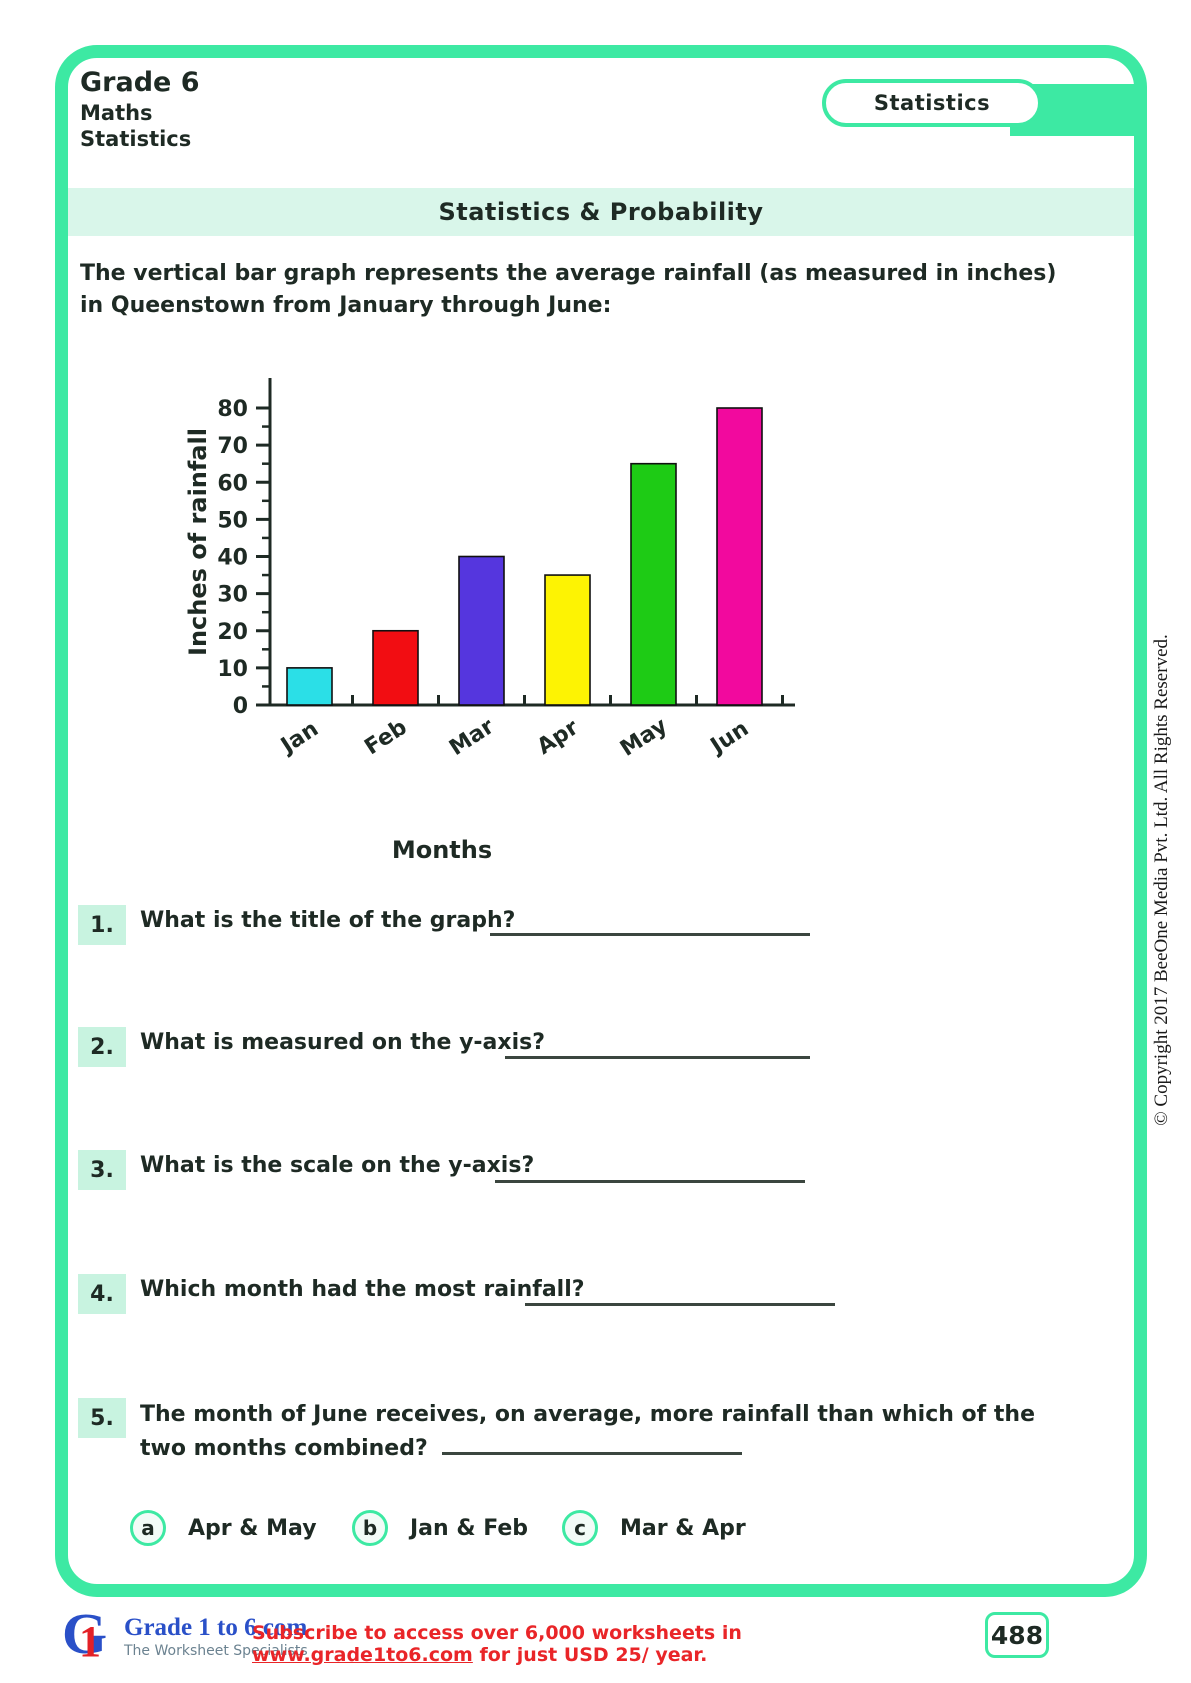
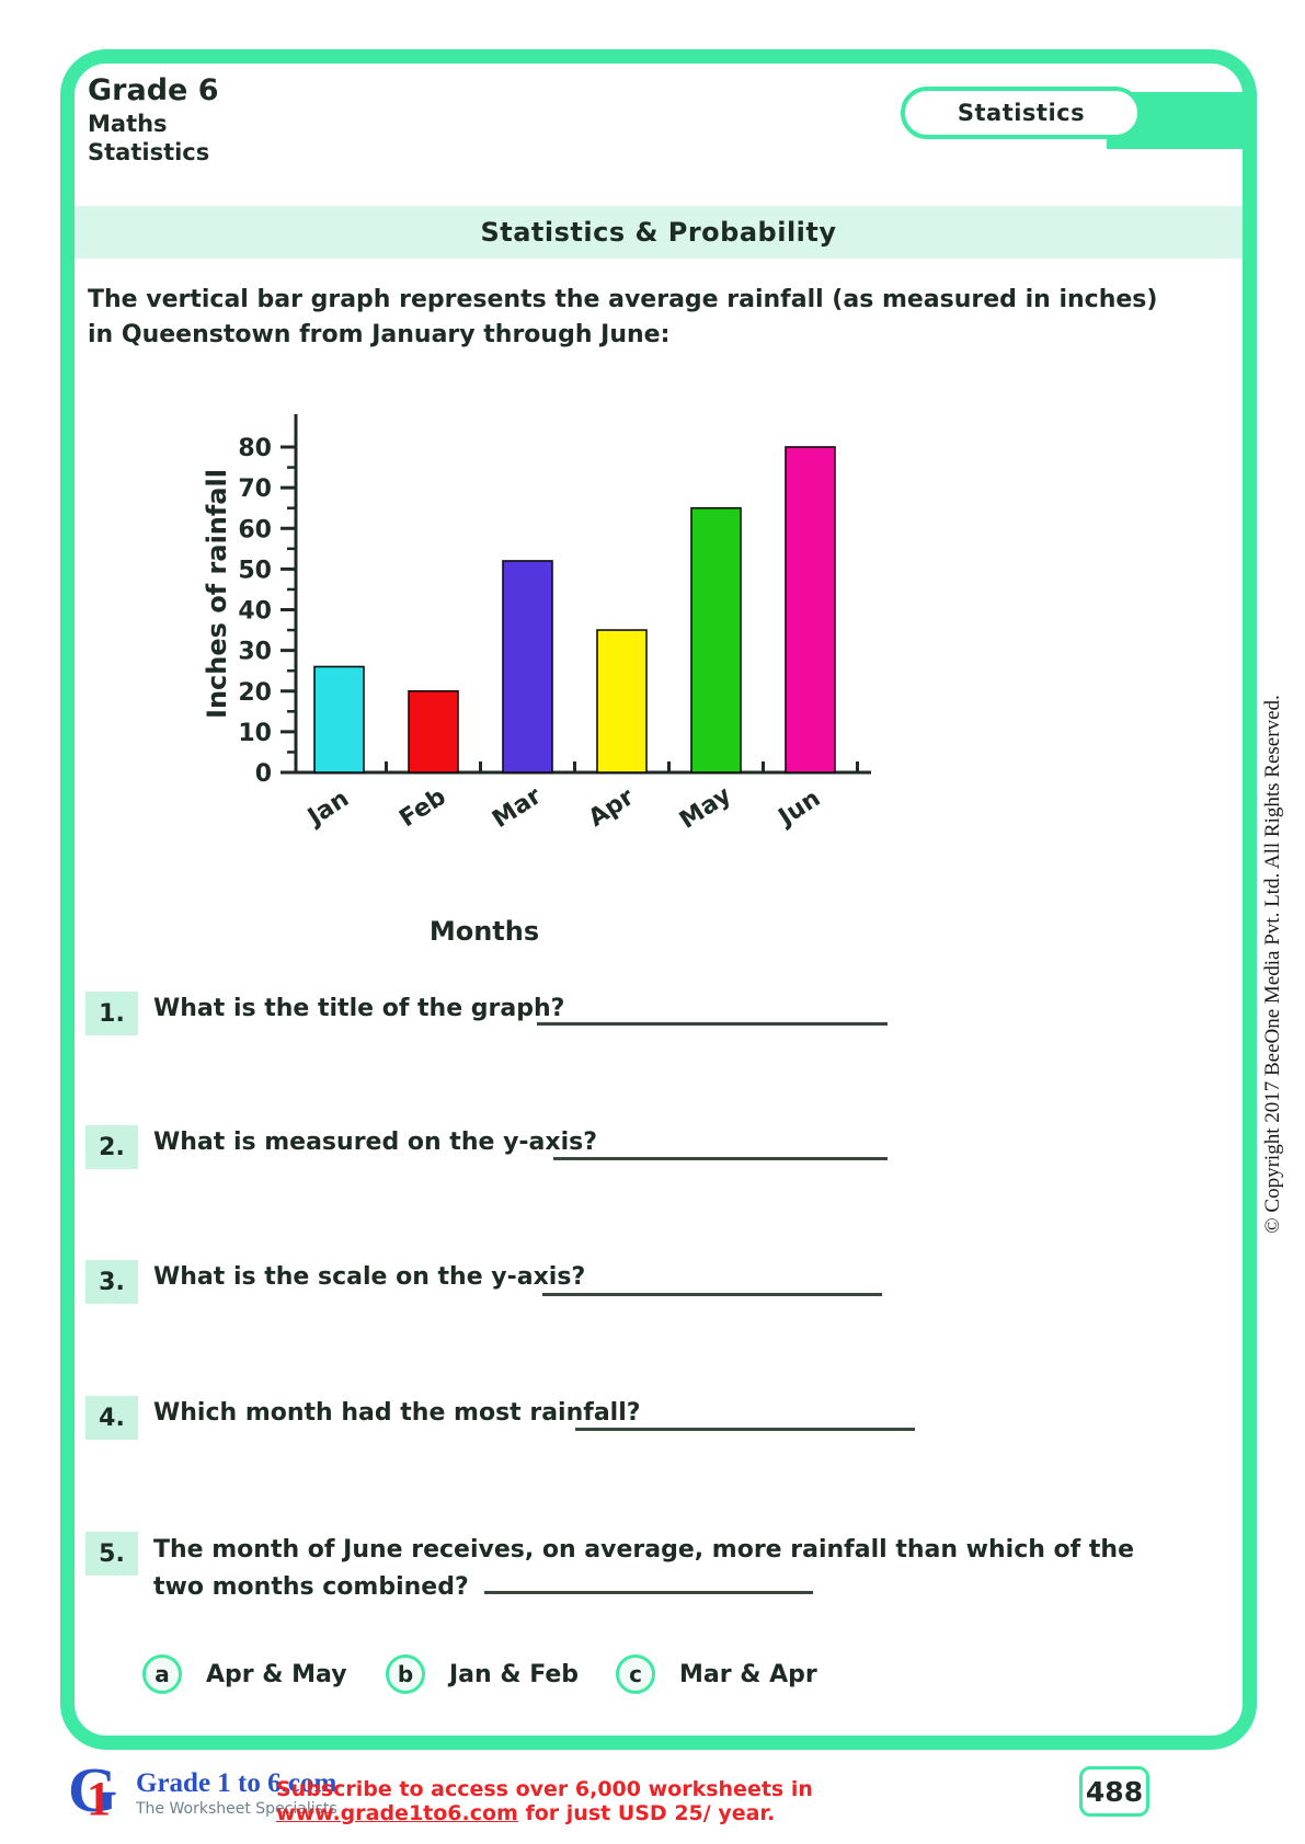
Jan: 10 -> 26
Mar: 40 -> 52
